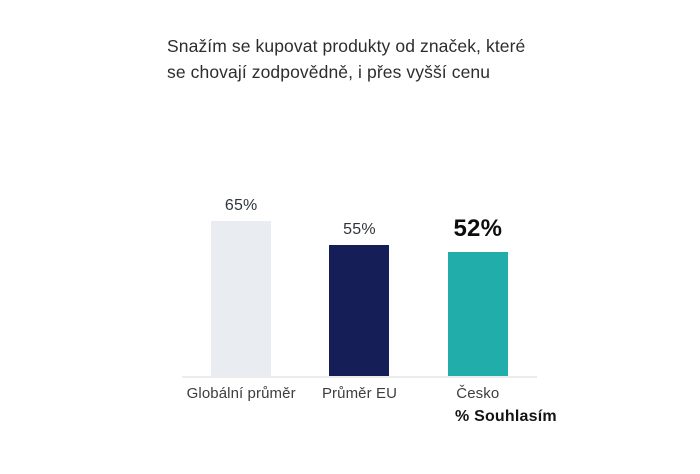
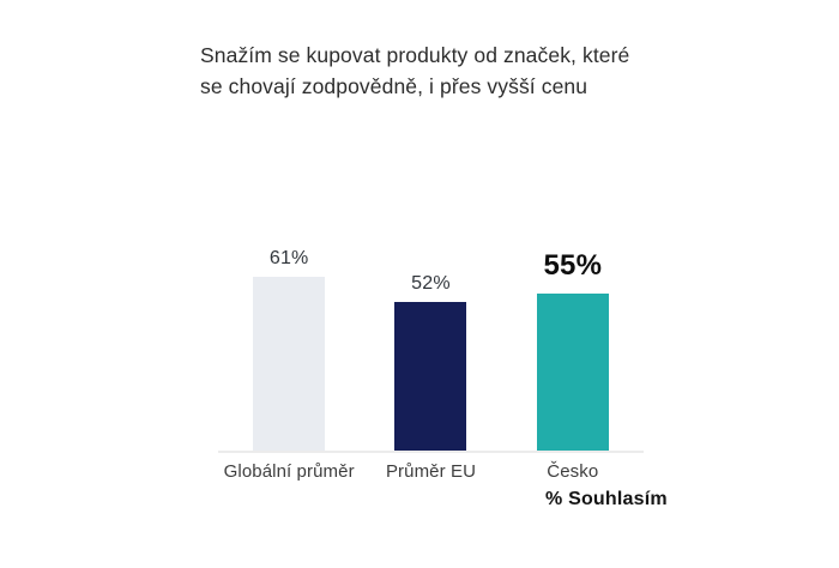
Globální průměr: 65% -> 61%
Průměr EU: 55% -> 52%
Česko: 52% -> 55%
